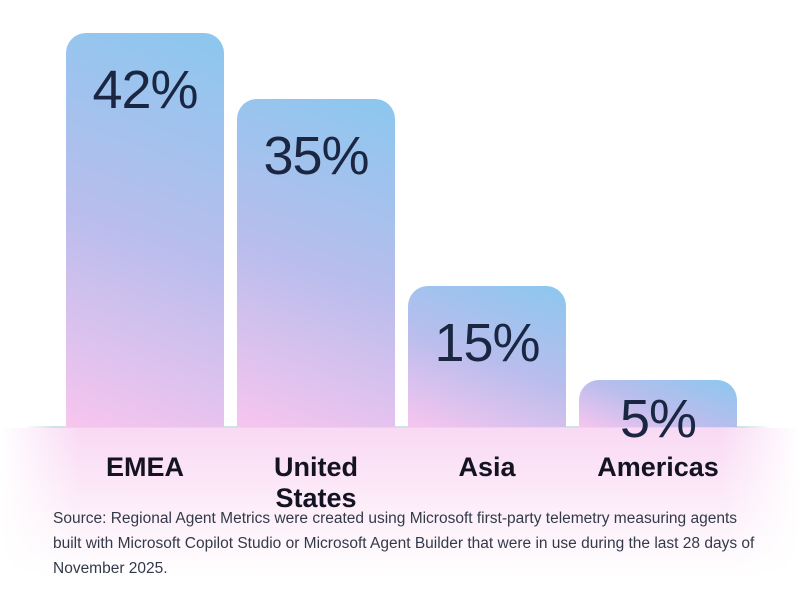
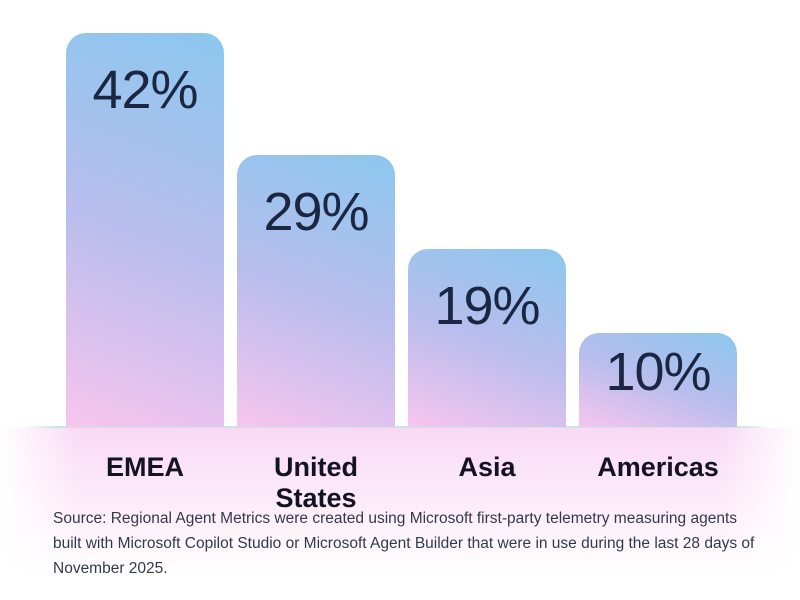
United States: 35% -> 29%
Asia: 15% -> 19%
Americas: 5% -> 10%
